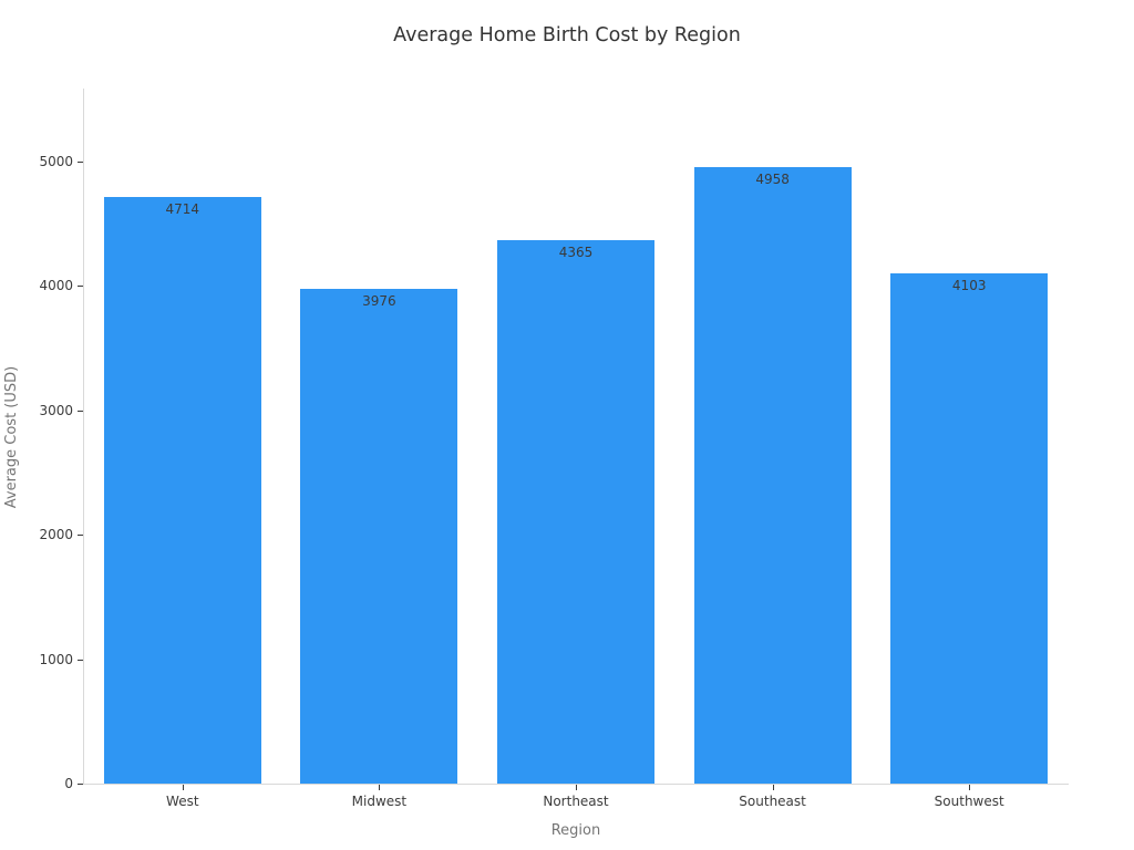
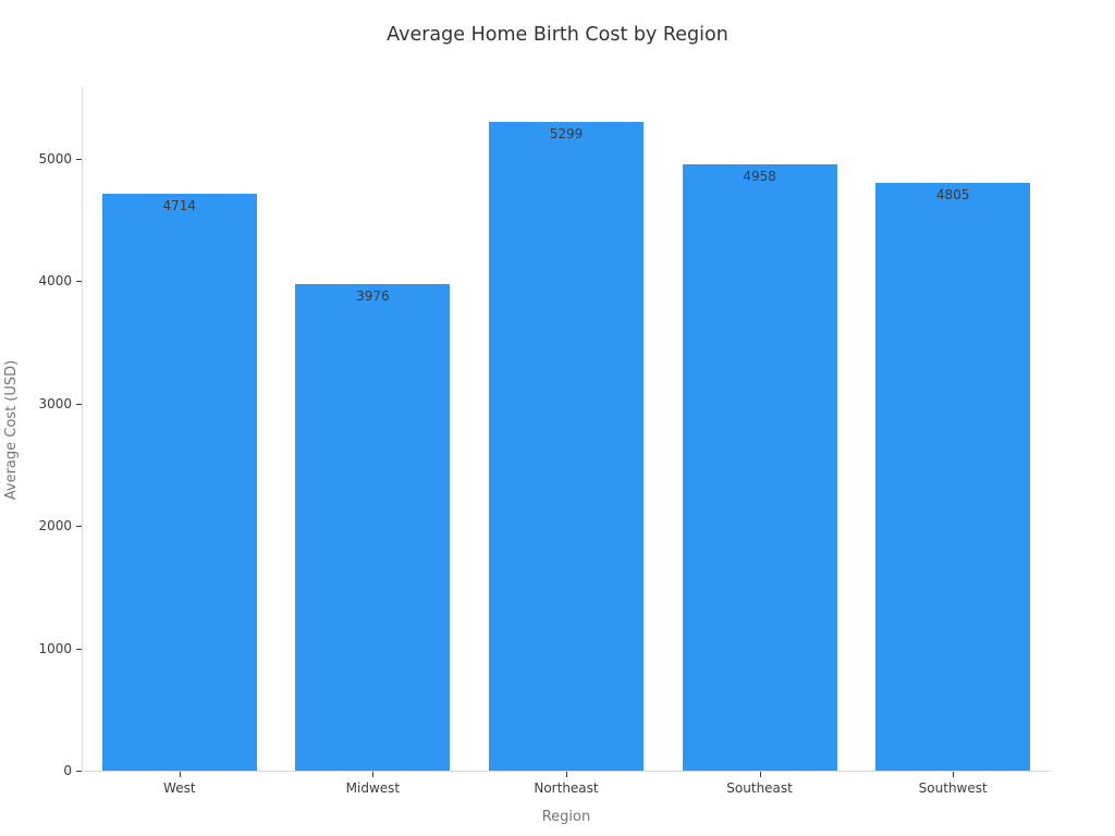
Northeast: 4365 -> 5299
Southwest: 4103 -> 4805
